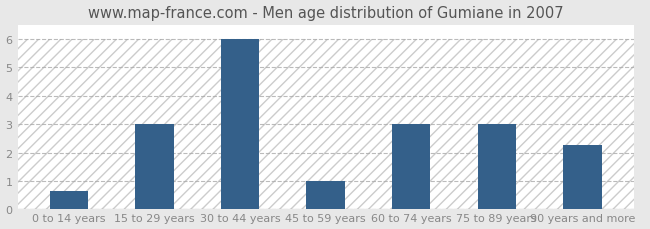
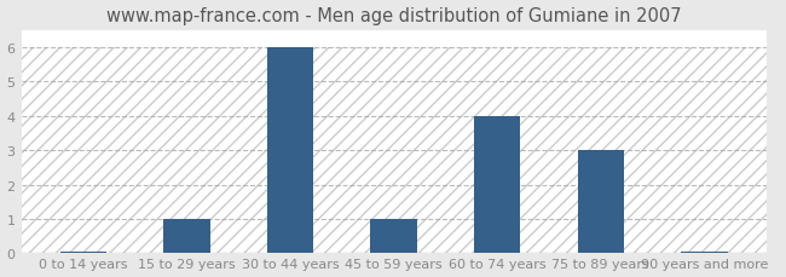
0 to 14 years: 0.65 -> 0.05
15 to 29 years: 3.00 -> 1.00
60 to 74 years: 3.00 -> 4.00
90 years and more: 2.25 -> 0.05
